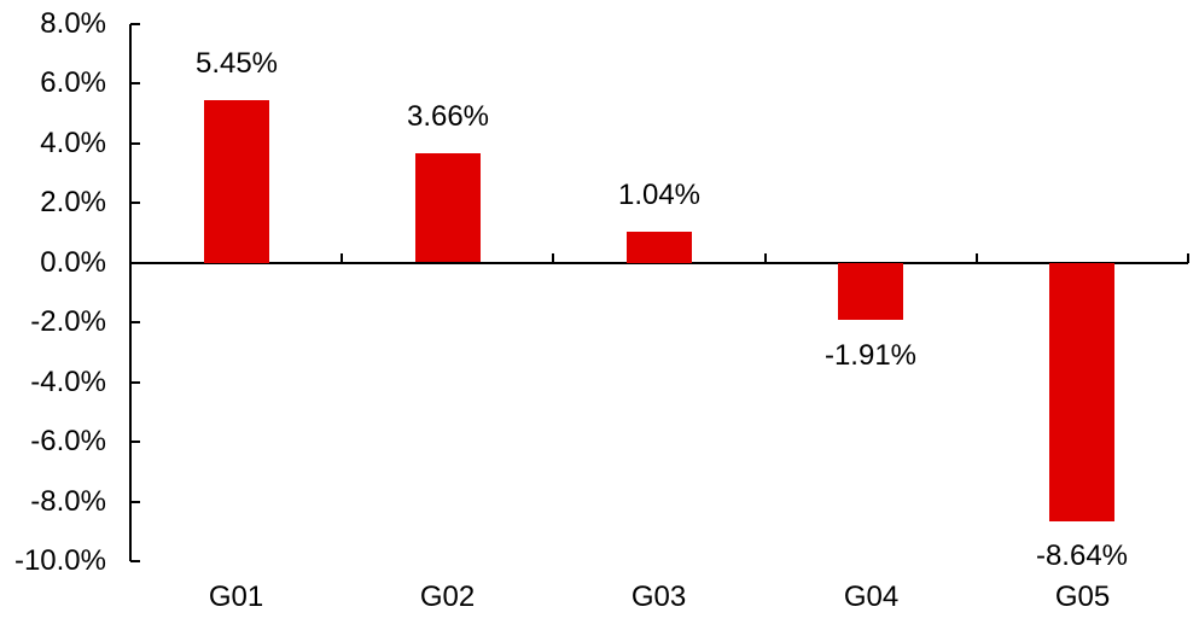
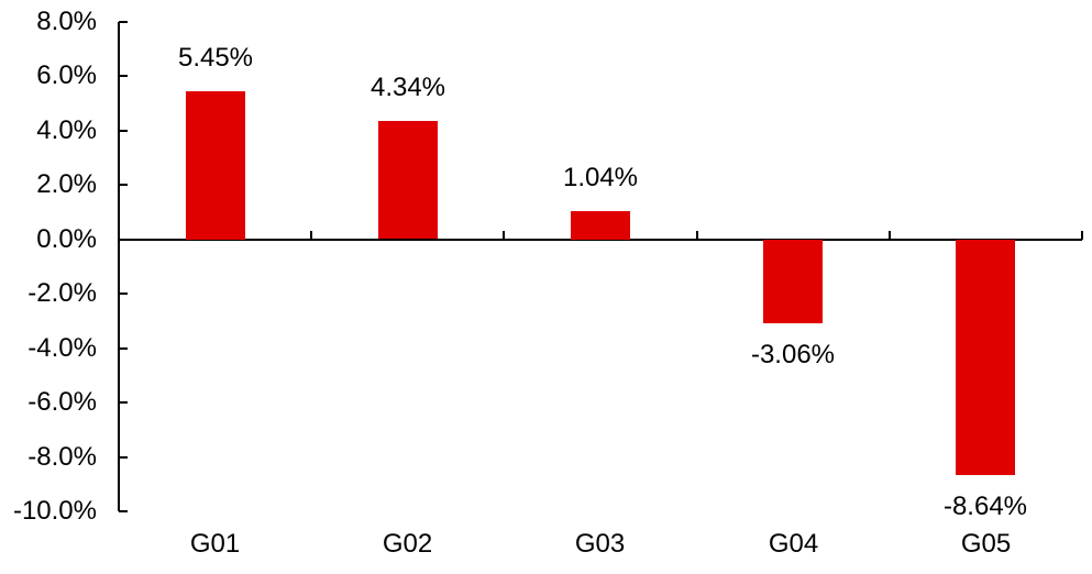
G02: 3.66% -> 4.34%
G04: -1.91% -> -3.06%
